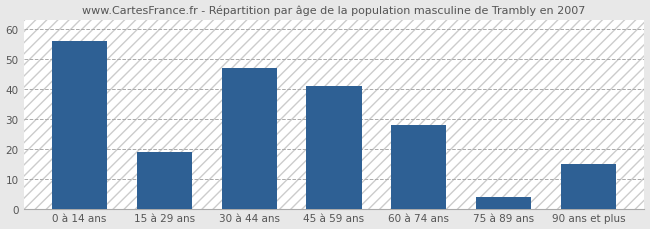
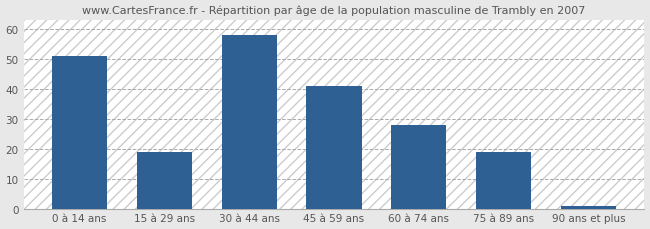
0 à 14 ans: 56 -> 51
30 à 44 ans: 47 -> 58
75 à 89 ans: 4 -> 19
90 ans et plus: 15 -> 1
